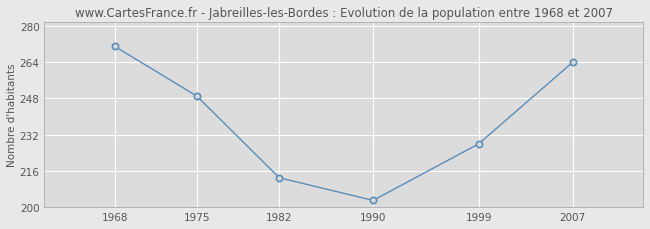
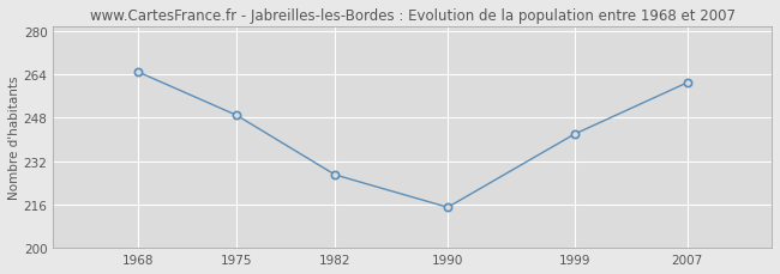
1968: 271 -> 265
1982: 213 -> 227
1990: 203 -> 215
1999: 228 -> 242
2007: 264 -> 261
